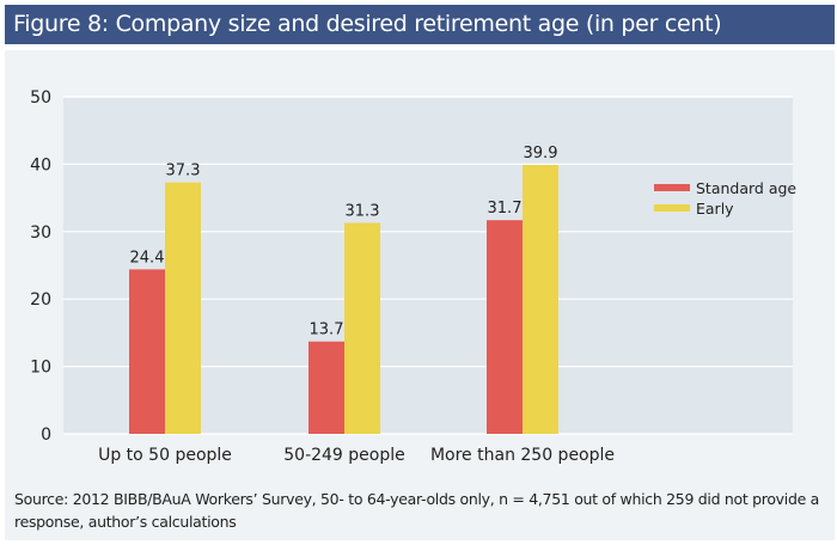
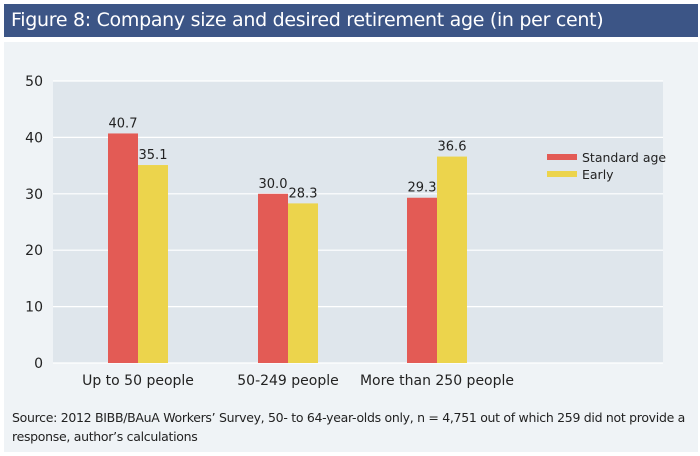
Standard age/Up to 50 people: 24.4 -> 40.7
Early/Up to 50 people: 37.3 -> 35.1
Standard age/50-249 people: 13.7 -> 30.0
Early/50-249 people: 31.3 -> 28.3
Standard age/More than 250 people: 31.7 -> 29.3
Early/More than 250 people: 39.9 -> 36.6
